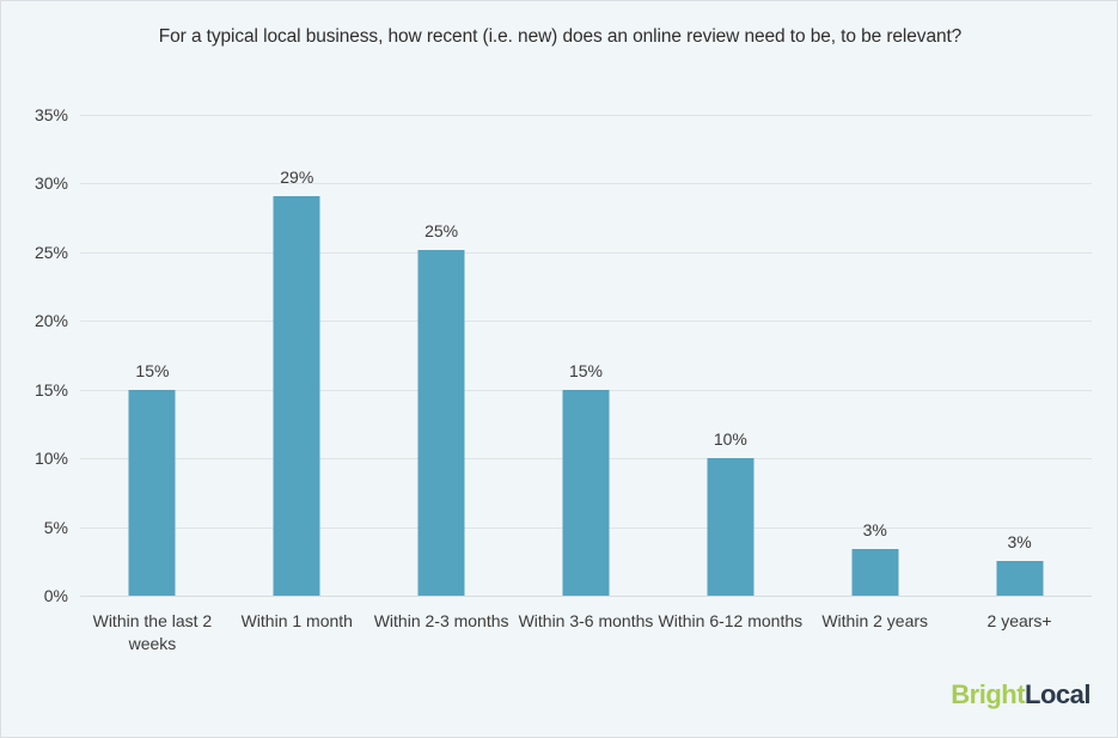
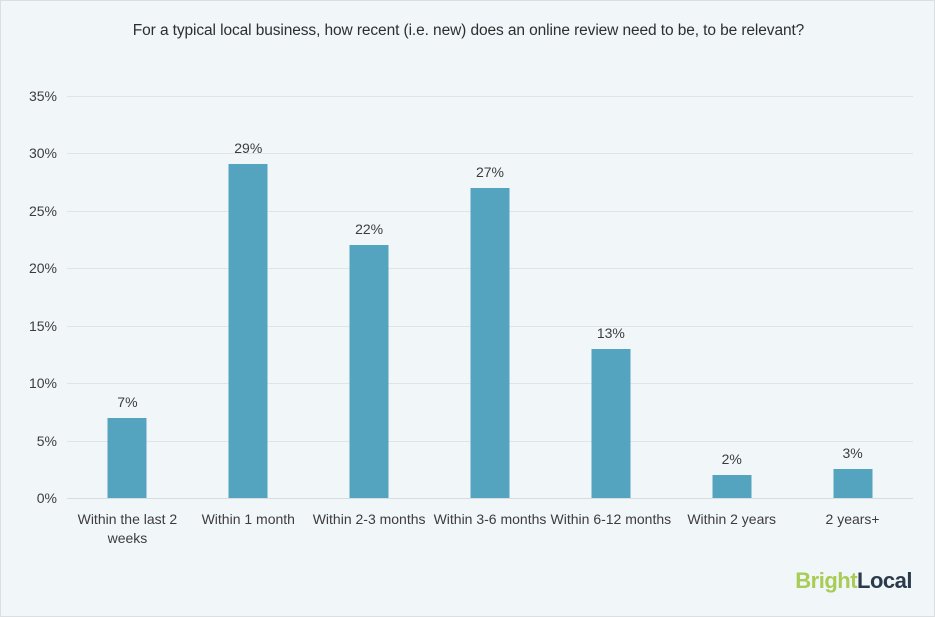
Within the last 2 weeks: 15% -> 7%
Within 2-3 months: 25% -> 22%
Within 3-6 months: 15% -> 27%
Within 6-12 months: 10% -> 13%
Within 2 years: 3% -> 2%
